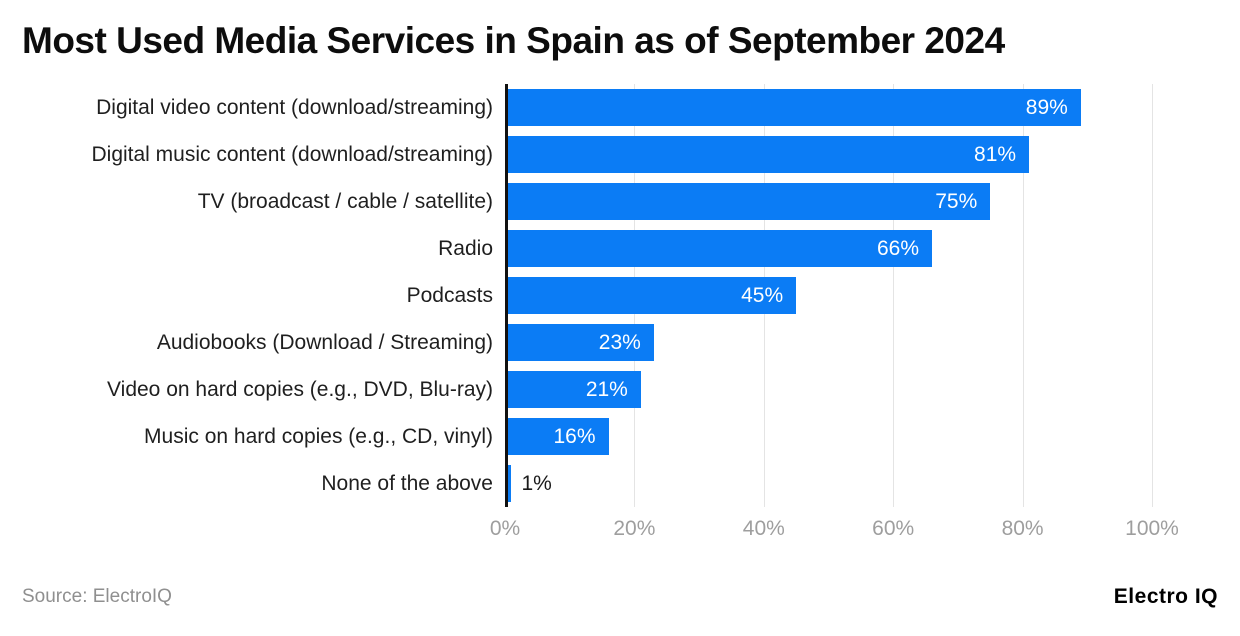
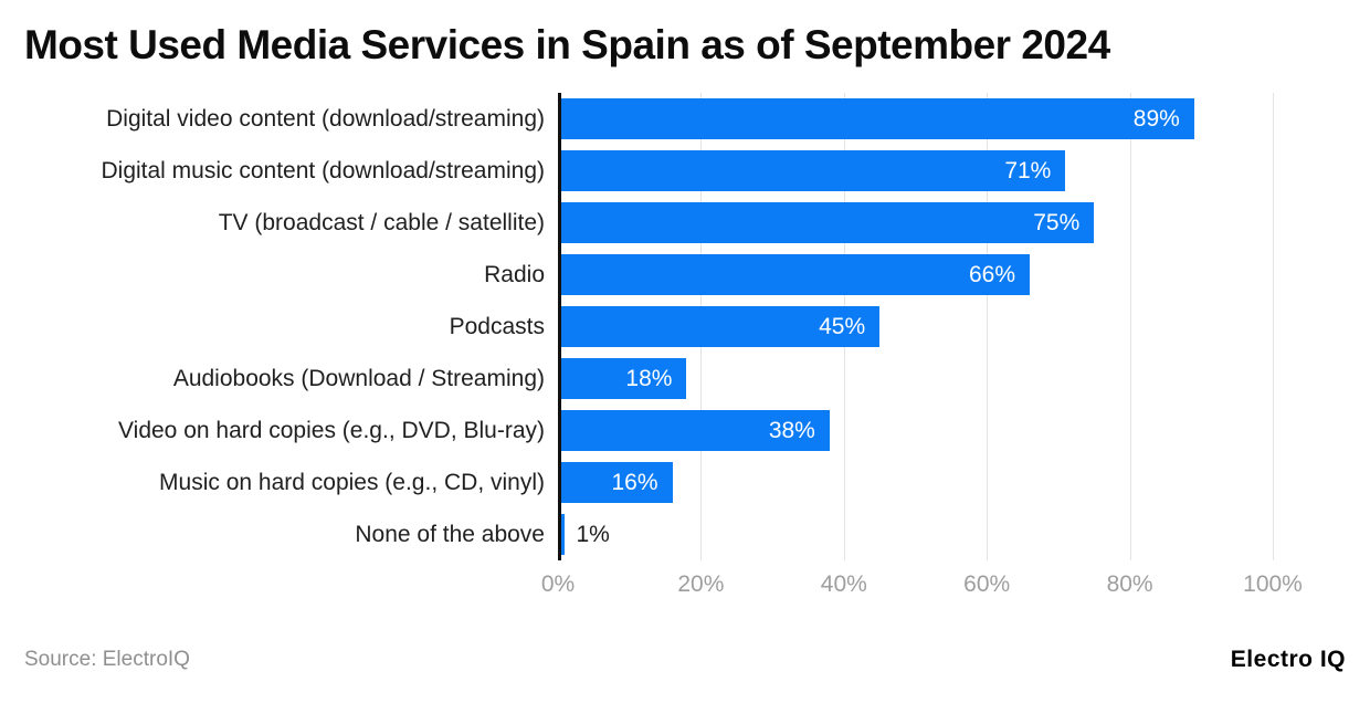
Digital music content (download/streaming): 81% -> 71%
Audiobooks (Download / Streaming): 23% -> 18%
Video on hard copies (e.g., DVD, Blu-ray): 21% -> 38%
